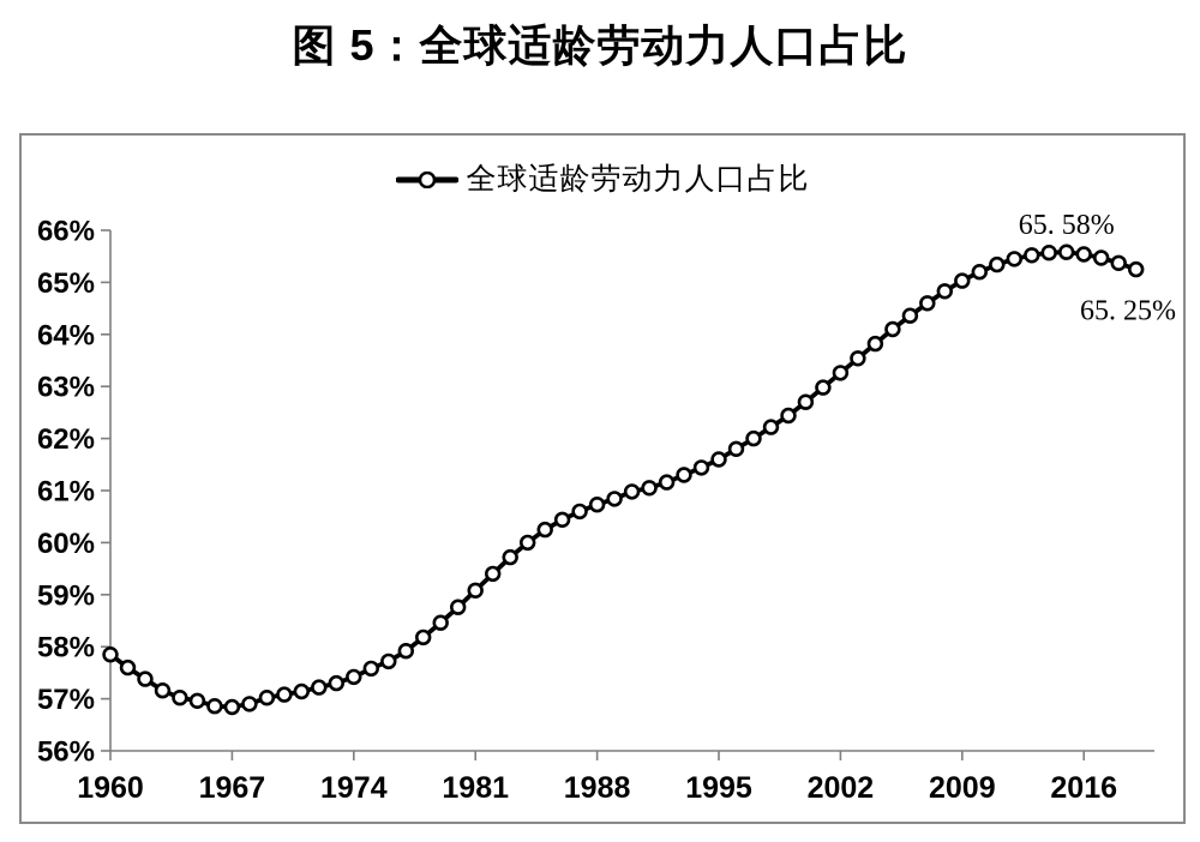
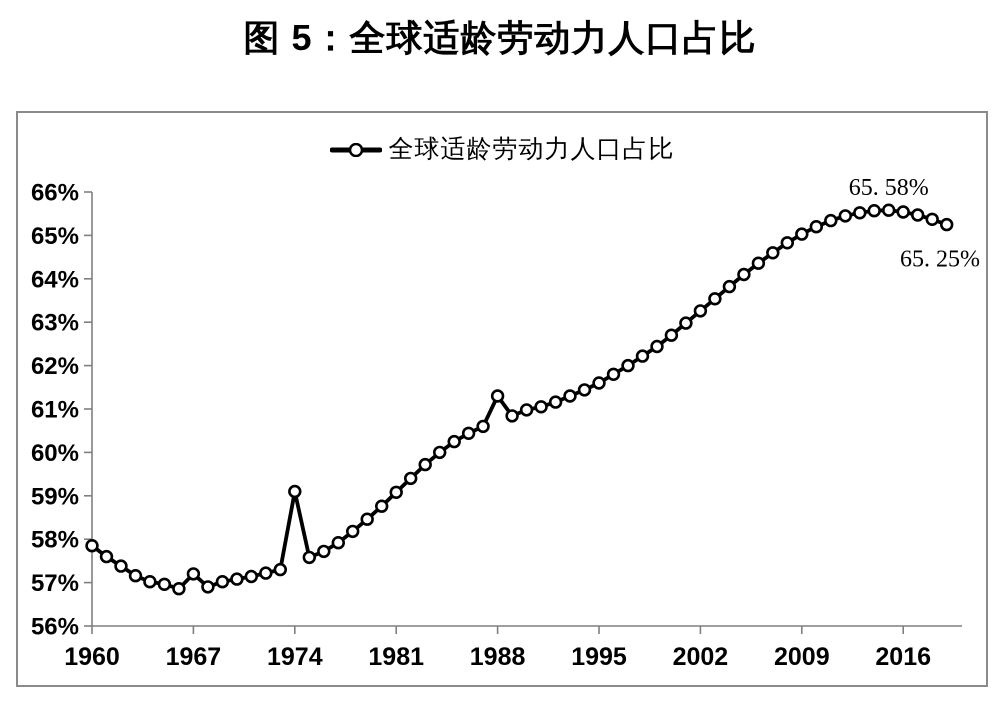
1967: 56.8% -> 57.2%
1974: 57.4% -> 59.1%
1988: 60.7% -> 61.3%
